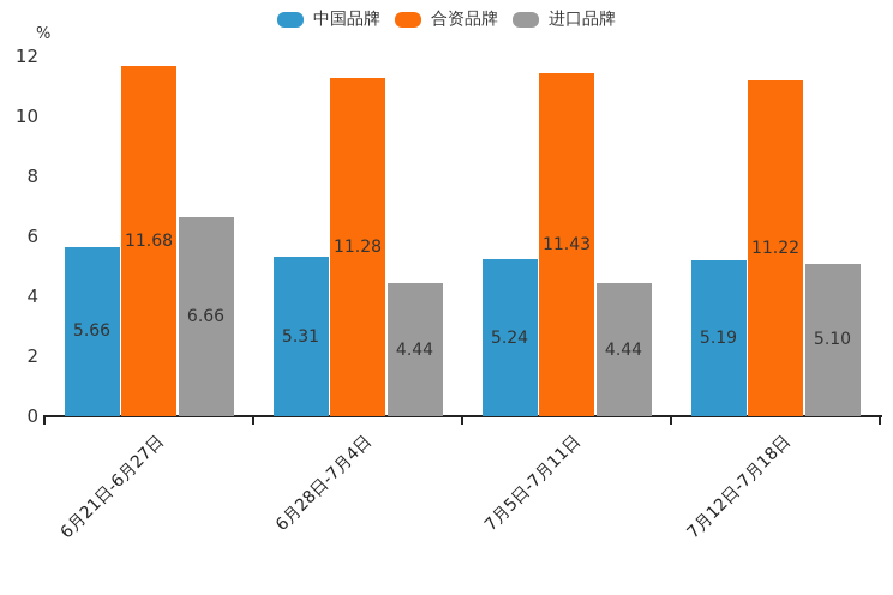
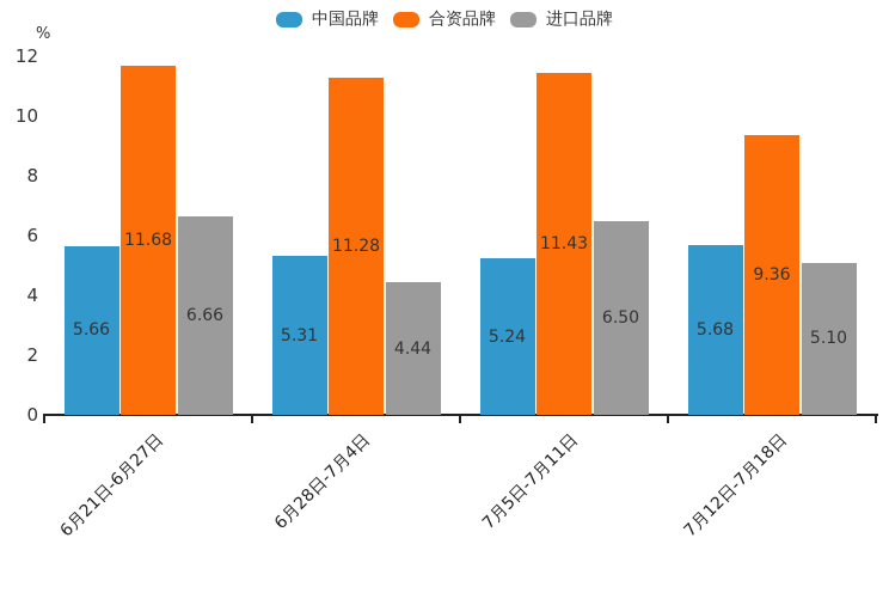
进口品牌/7月5日-7月11日: 4.44 -> 6.50
中国品牌/7月12日-7月18日: 5.19 -> 5.68
合资品牌/7月12日-7月18日: 11.22 -> 9.36
